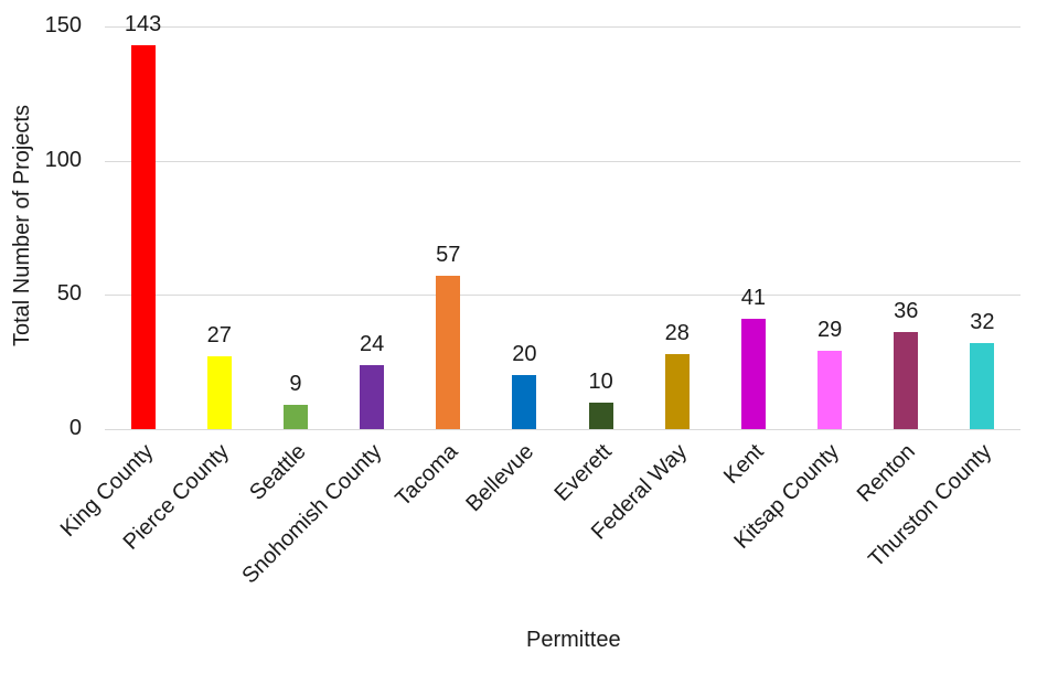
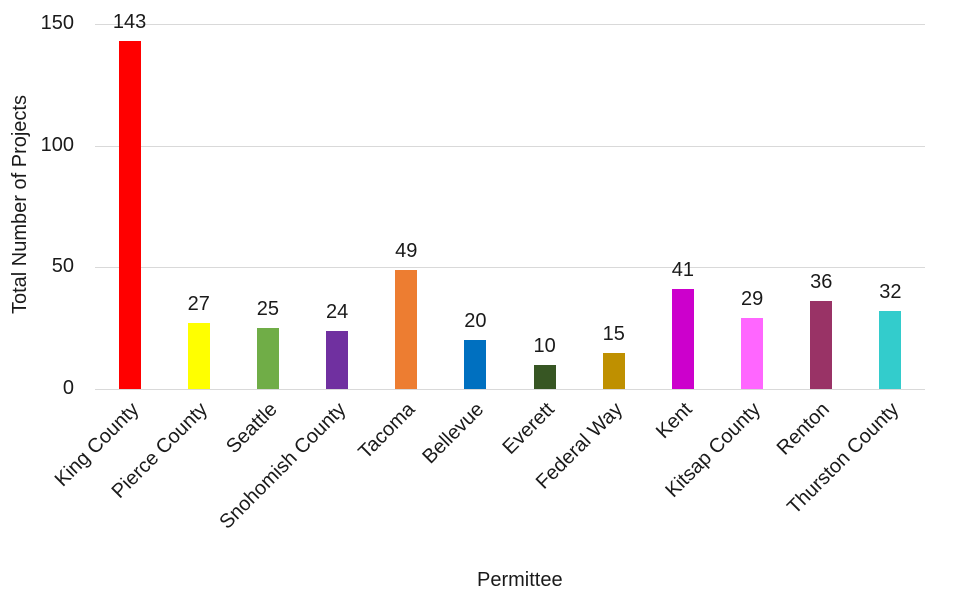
Seattle: 9 -> 25
Tacoma: 57 -> 49
Federal Way: 28 -> 15
